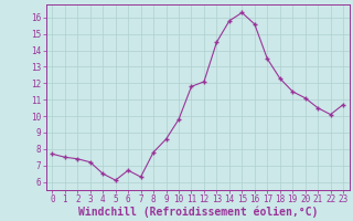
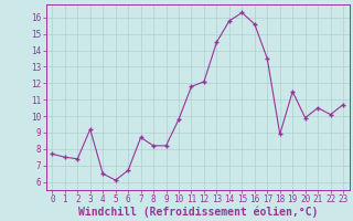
3: 7.2 -> 9.2
7: 6.3 -> 8.7
8: 7.8 -> 8.2
9: 8.6 -> 8.2
18: 12.3 -> 8.9
20: 11.1 -> 9.9
